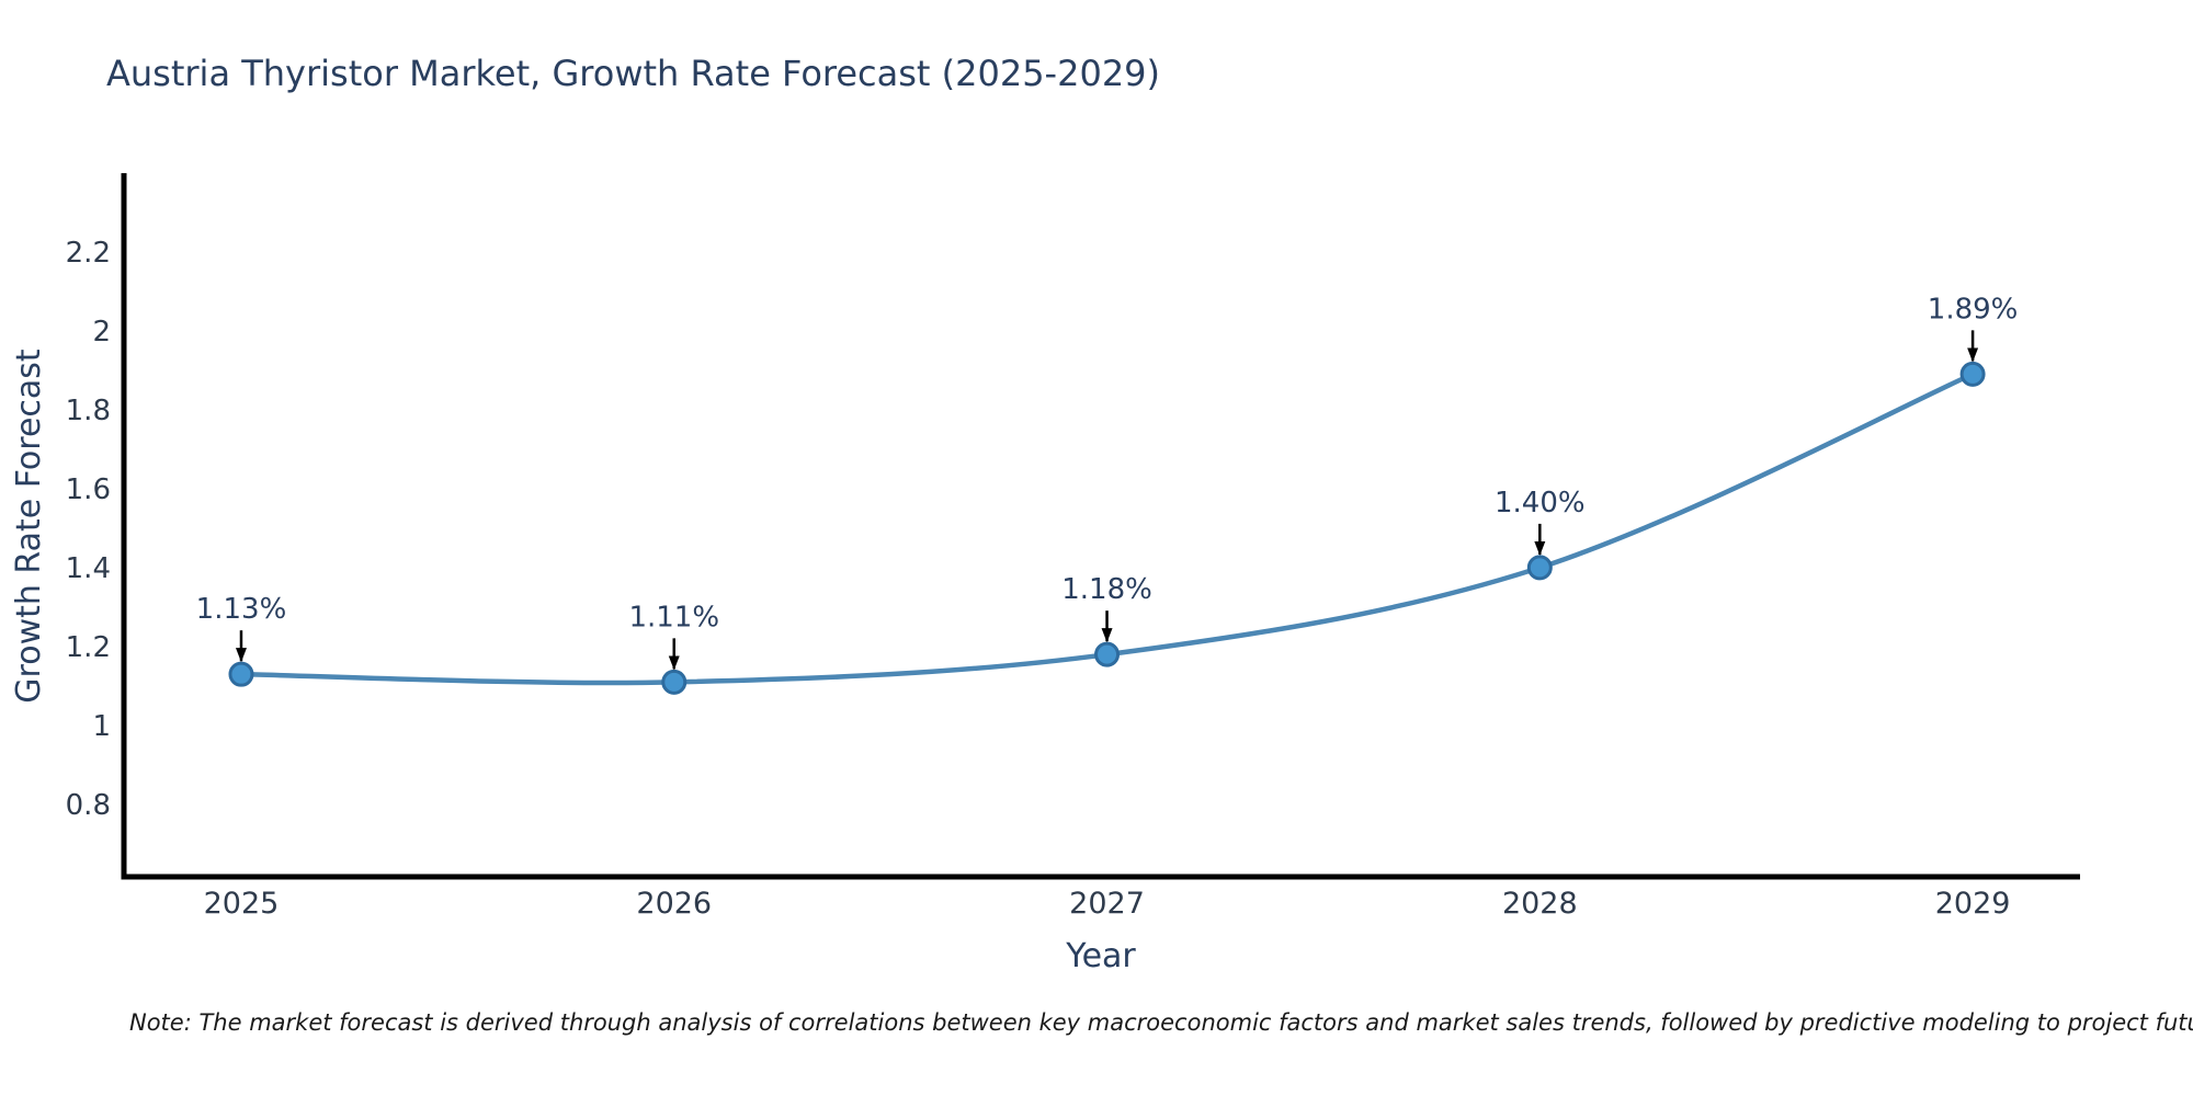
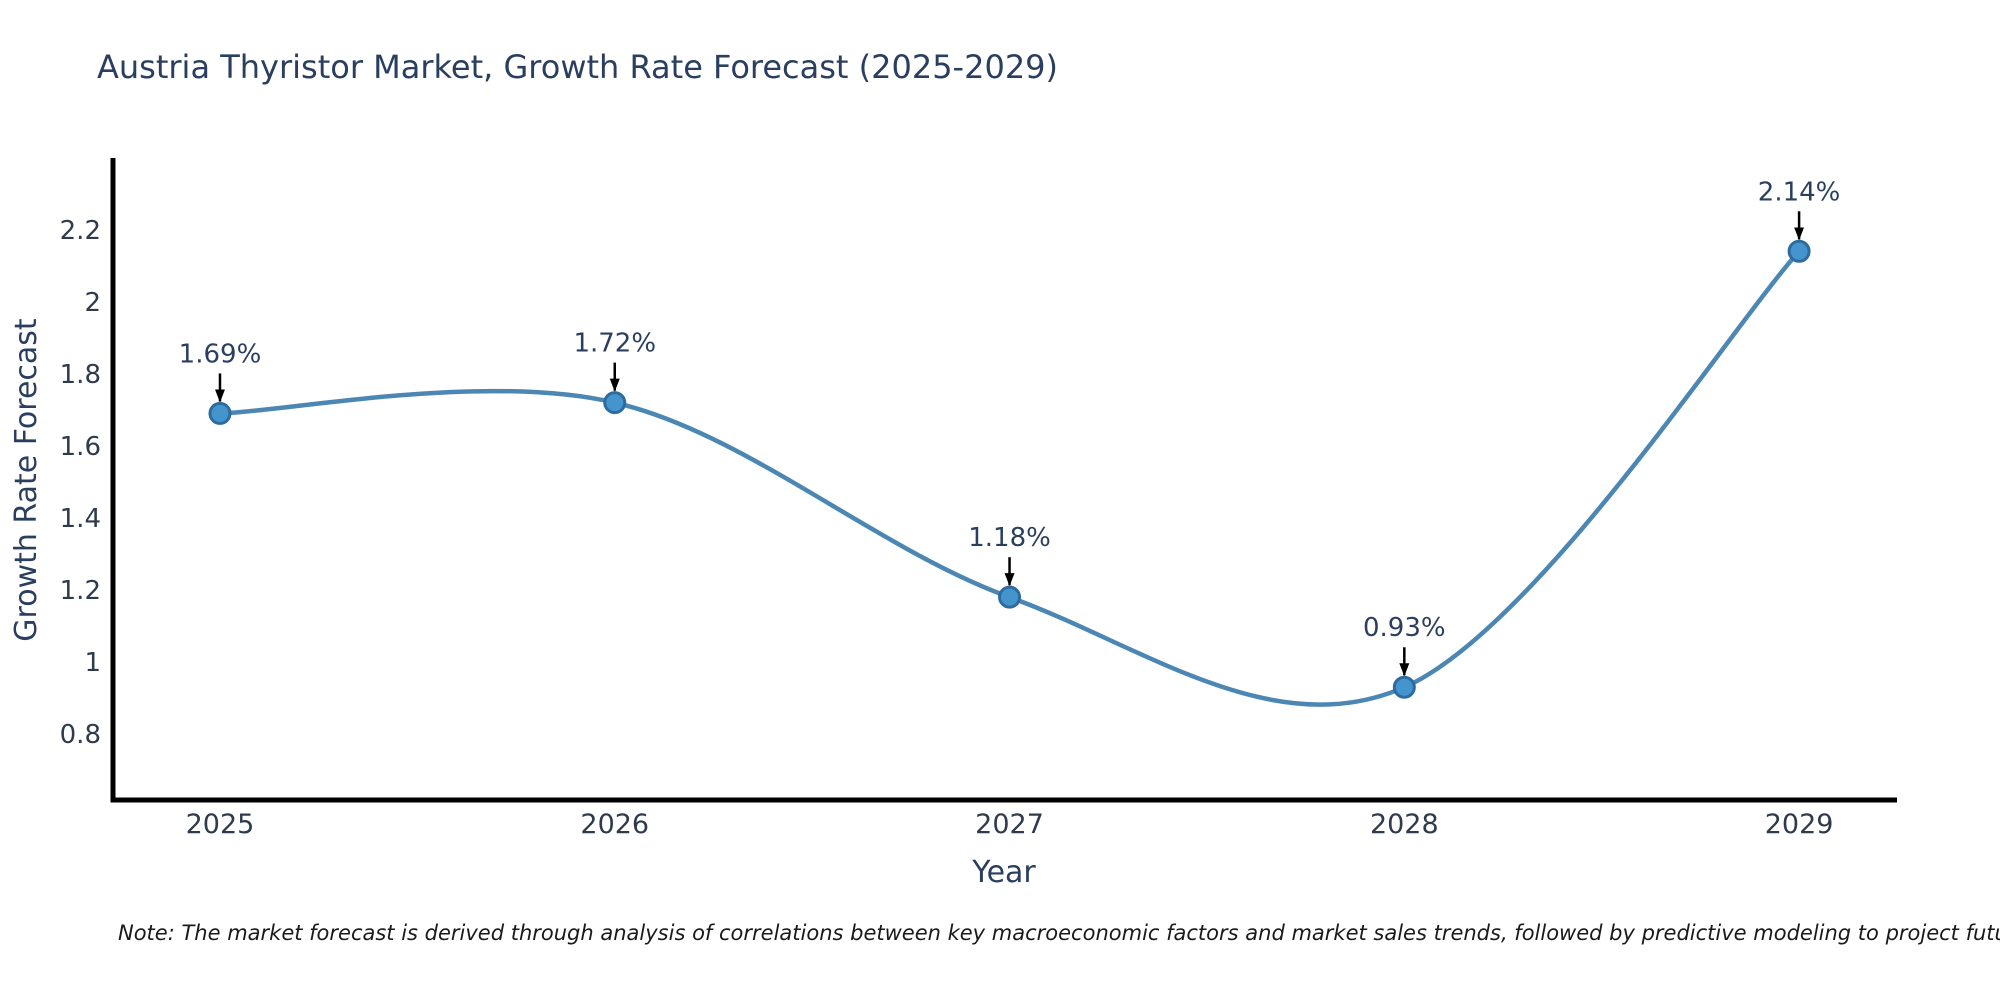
2025: 1.13% -> 1.69%
2026: 1.11% -> 1.72%
2028: 1.40% -> 0.93%
2029: 1.89% -> 2.14%
